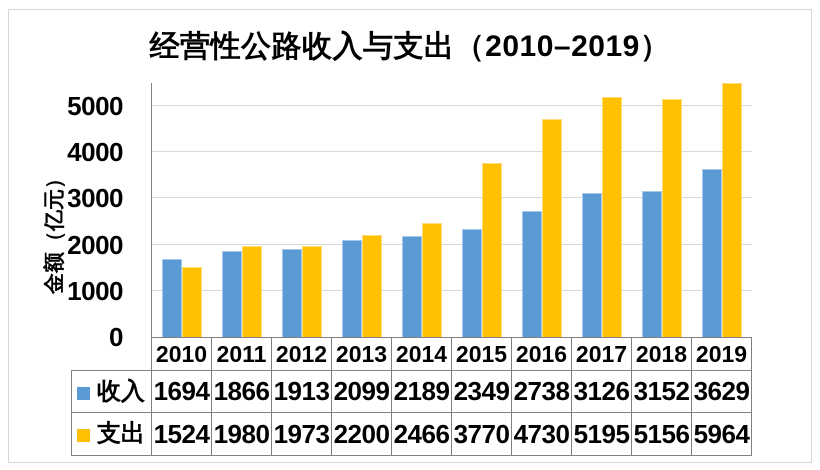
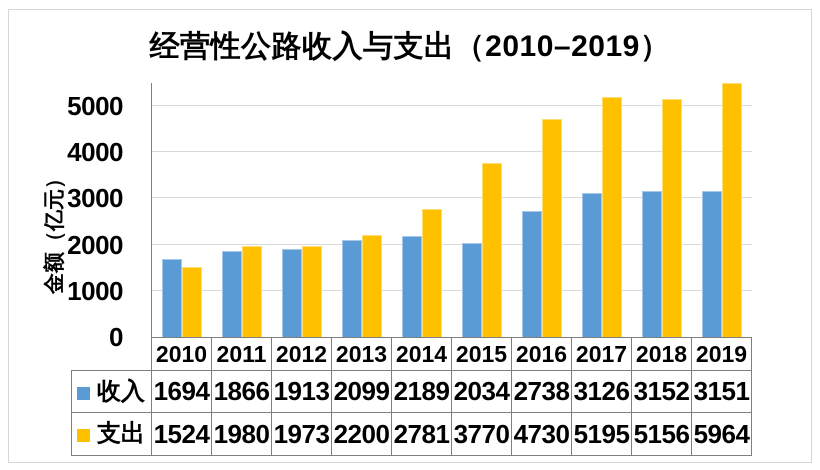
支出/2014: 2466 -> 2781
收入/2015: 2349 -> 2034
收入/2019: 3629 -> 3151
